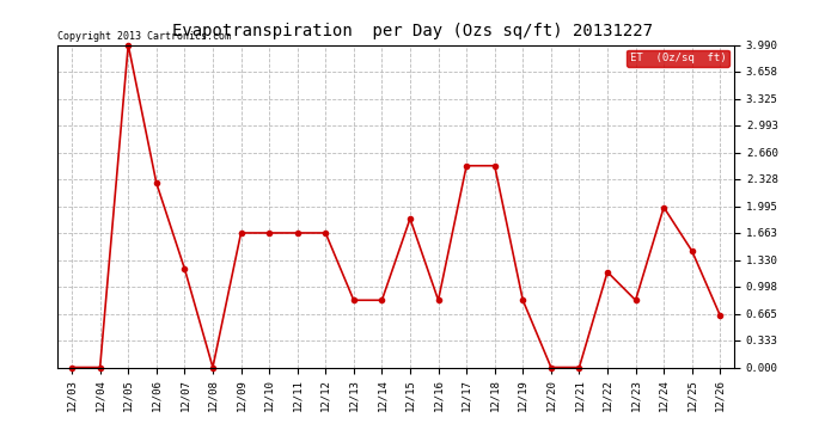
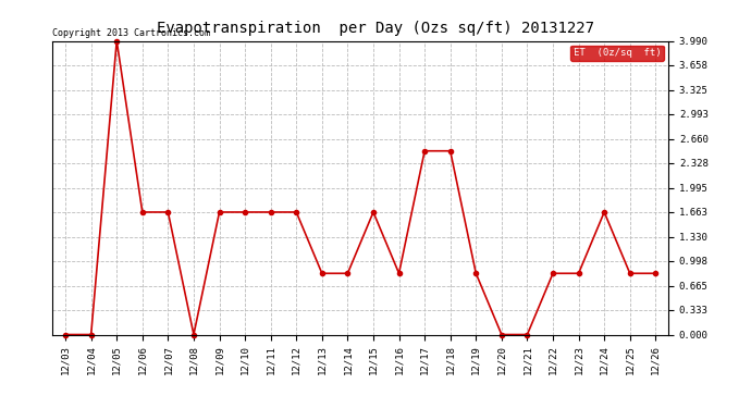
12/06: 2.28 -> 1.66
12/07: 1.22 -> 1.66
12/15: 1.84 -> 1.66
12/22: 1.18 -> 0.83
12/24: 1.98 -> 1.66
12/25: 1.44 -> 0.83
12/26: 0.64 -> 0.83
